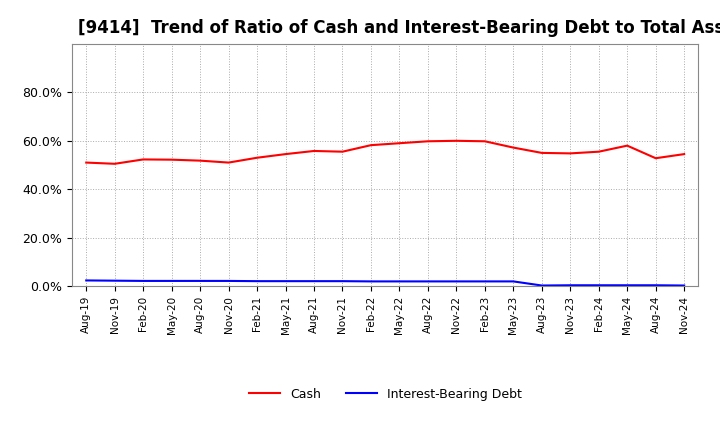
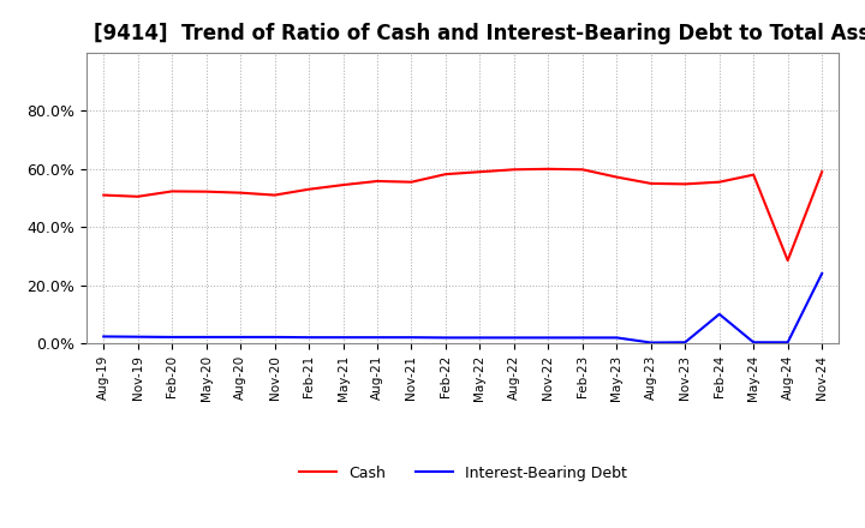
Interest-Bearing Debt/Feb-24: 0.3% -> 10.0%
Cash/Aug-24: 52.8% -> 28.5%
Cash/Nov-24: 54.5% -> 59.0%
Interest-Bearing Debt/Nov-24: 0.2% -> 24.0%
